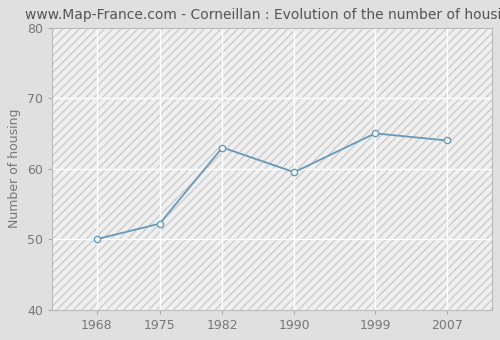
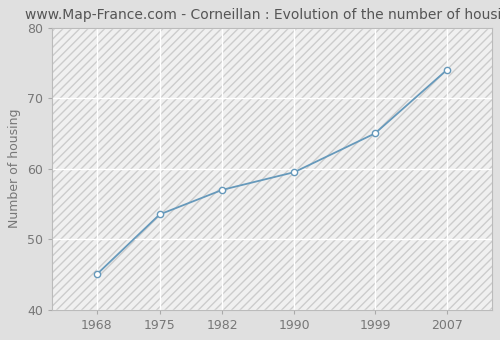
1968: 50.0 -> 45.0
1975: 52.2 -> 53.5
1982: 63.0 -> 57.0
2007: 64.0 -> 74.0
